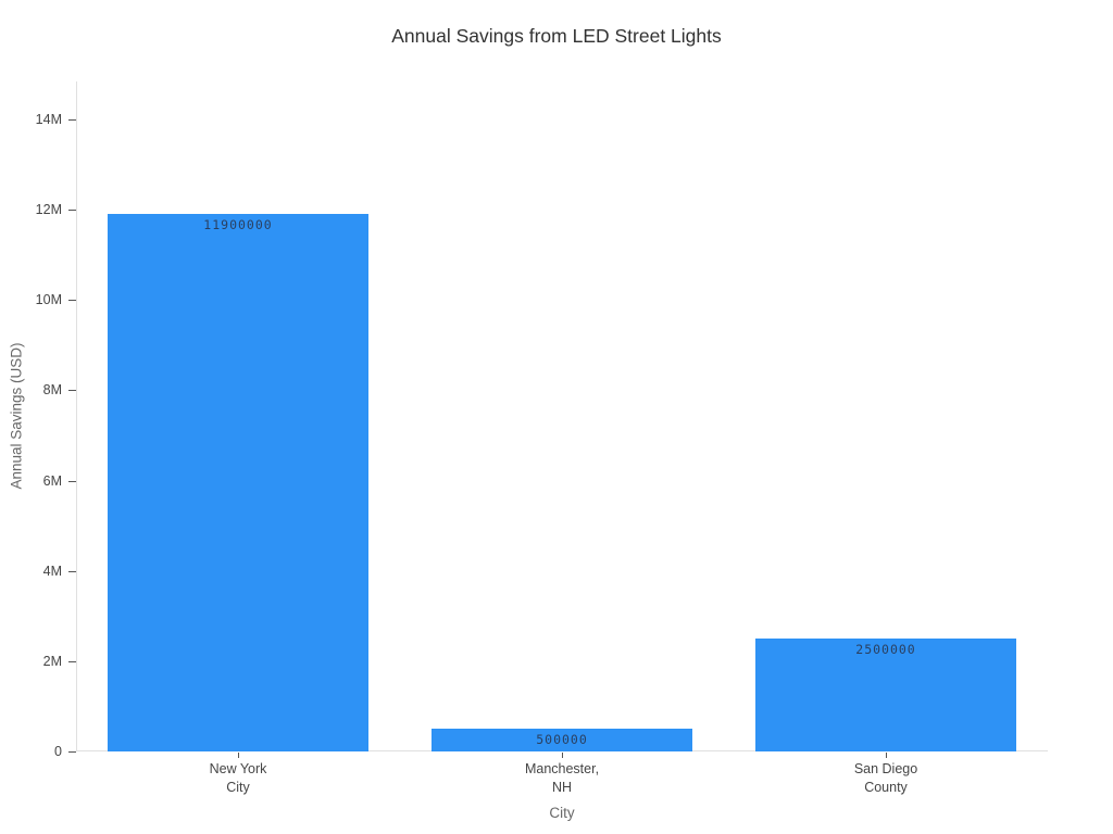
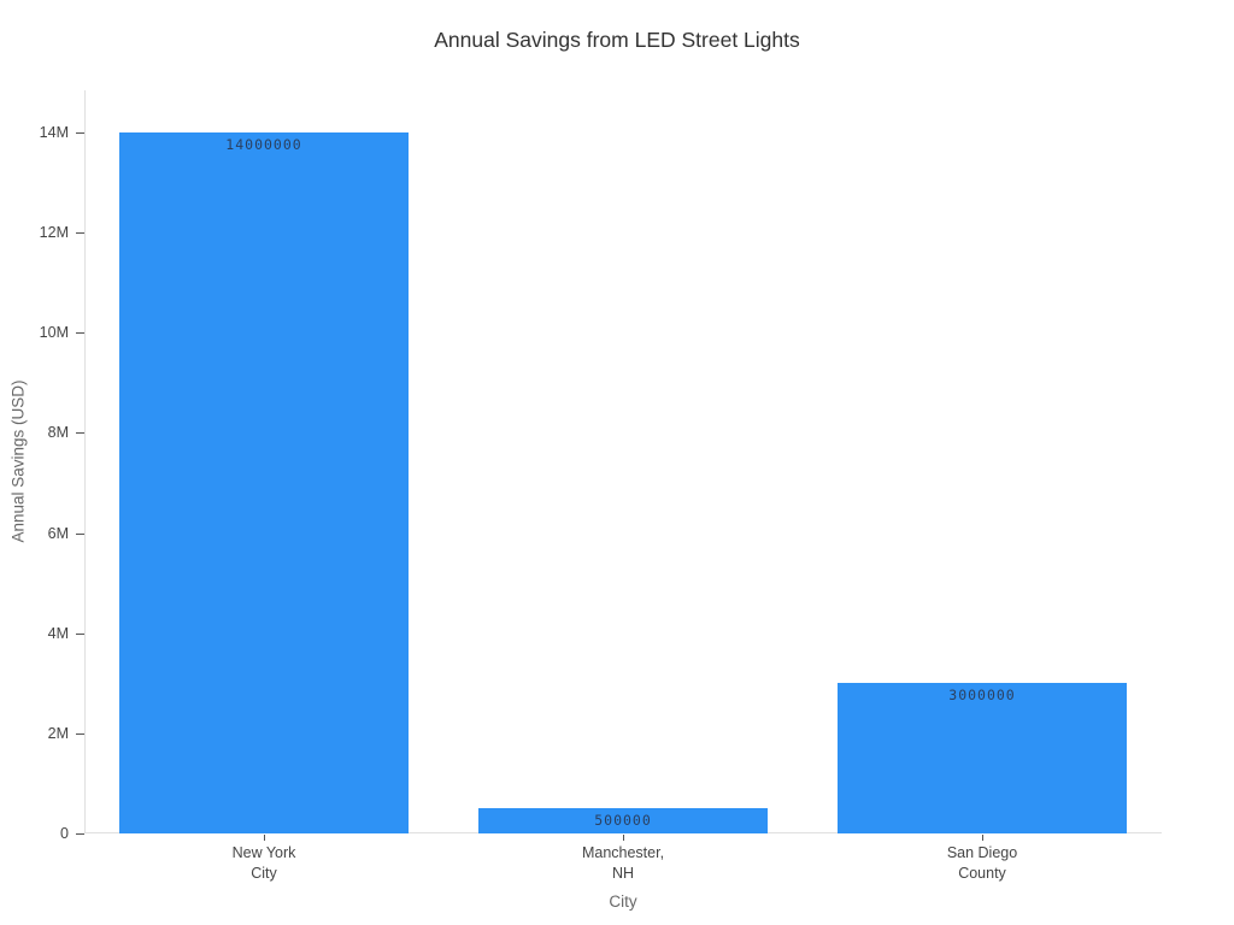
New York City: 11900000 -> 14000000
San Diego County: 2500000 -> 3000000
